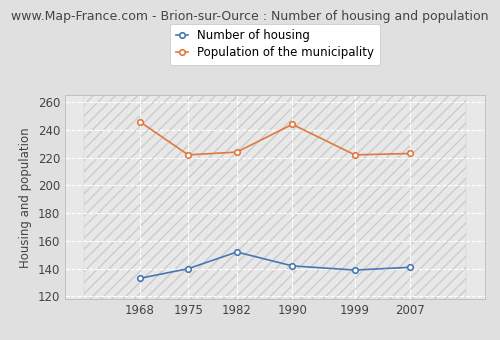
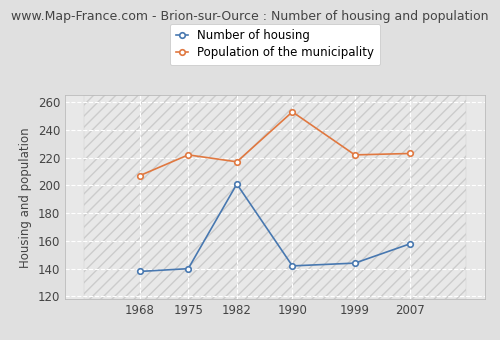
Number of housing/1968: 133 -> 138
Population of the municipality/1968: 246 -> 207
Number of housing/1982: 152 -> 201
Population of the municipality/1982: 224 -> 217
Population of the municipality/1990: 244 -> 253
Number of housing/1999: 139 -> 144
Number of housing/2007: 141 -> 158
